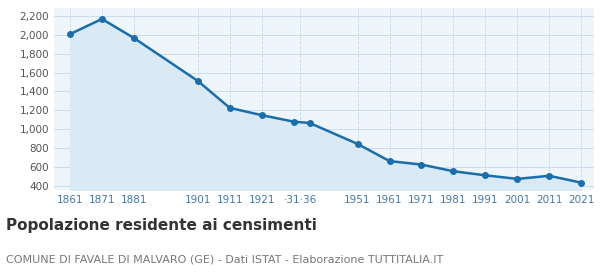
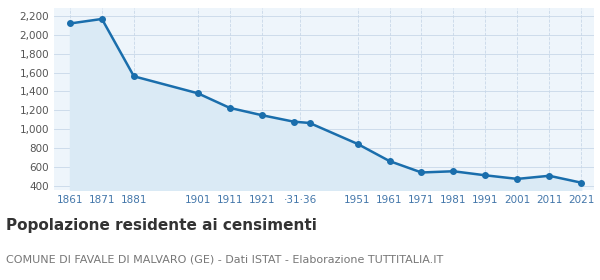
1861: 2,010 -> 2,120
1881: 1,970 -> 1,560
1901: 1,510 -> 1,380
1971: 620 -> 540
